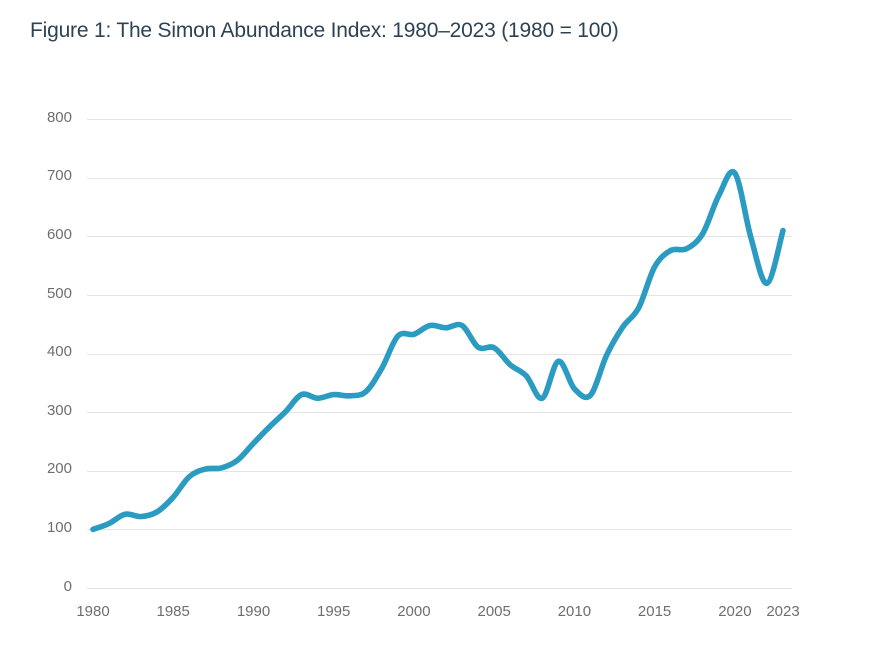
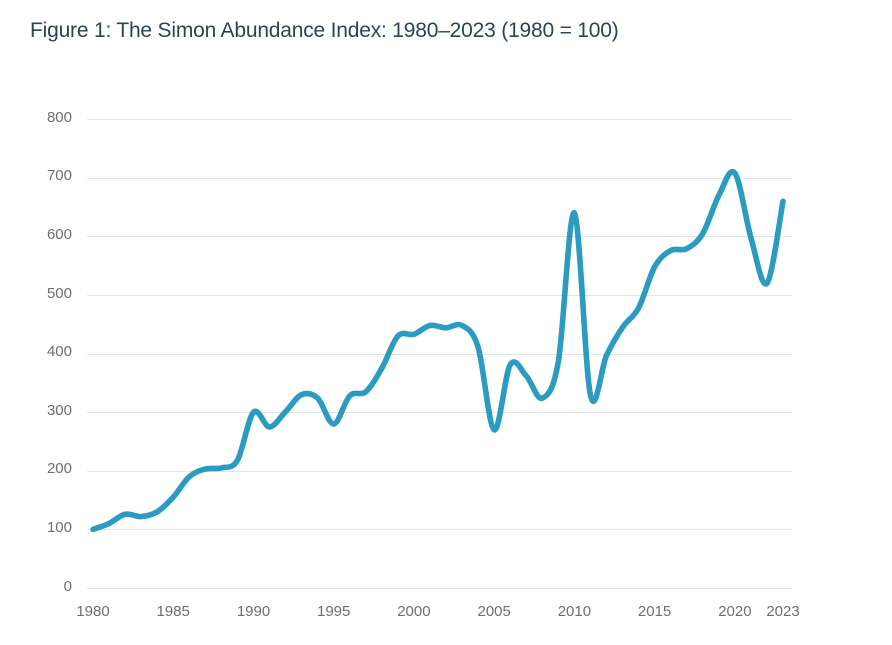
1990: 250 -> 300
1995: 330 -> 280
2005: 410 -> 270
2010: 340 -> 640
2023: 610 -> 660
